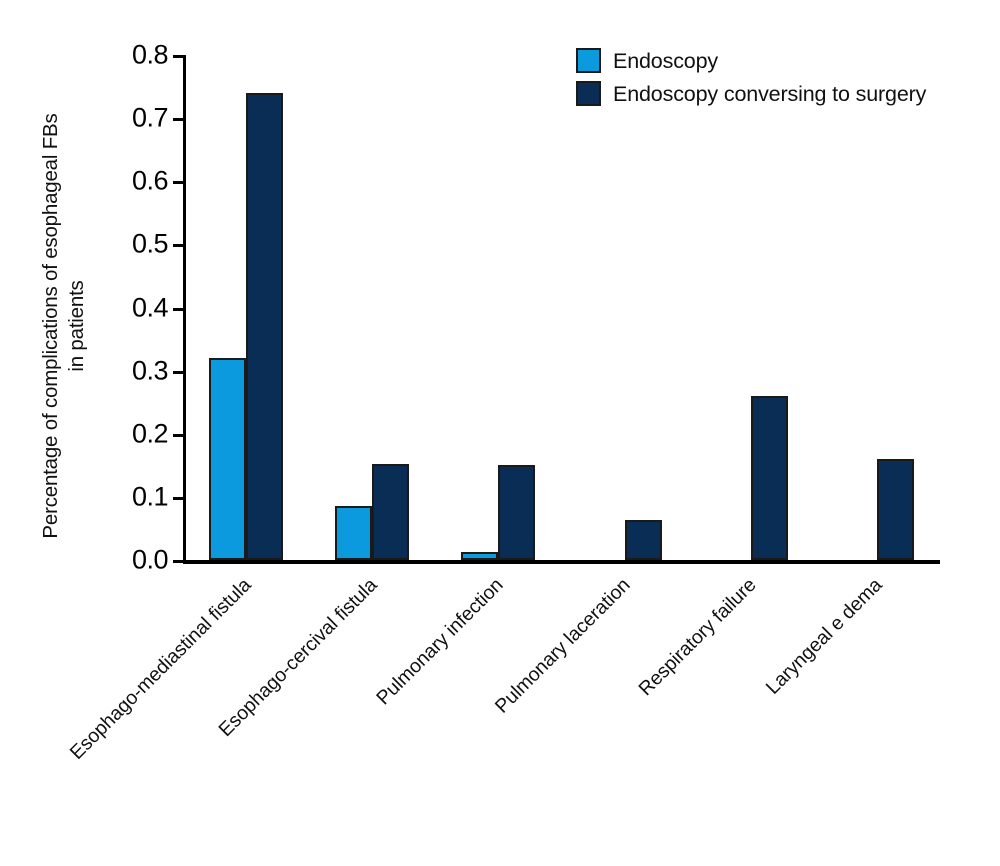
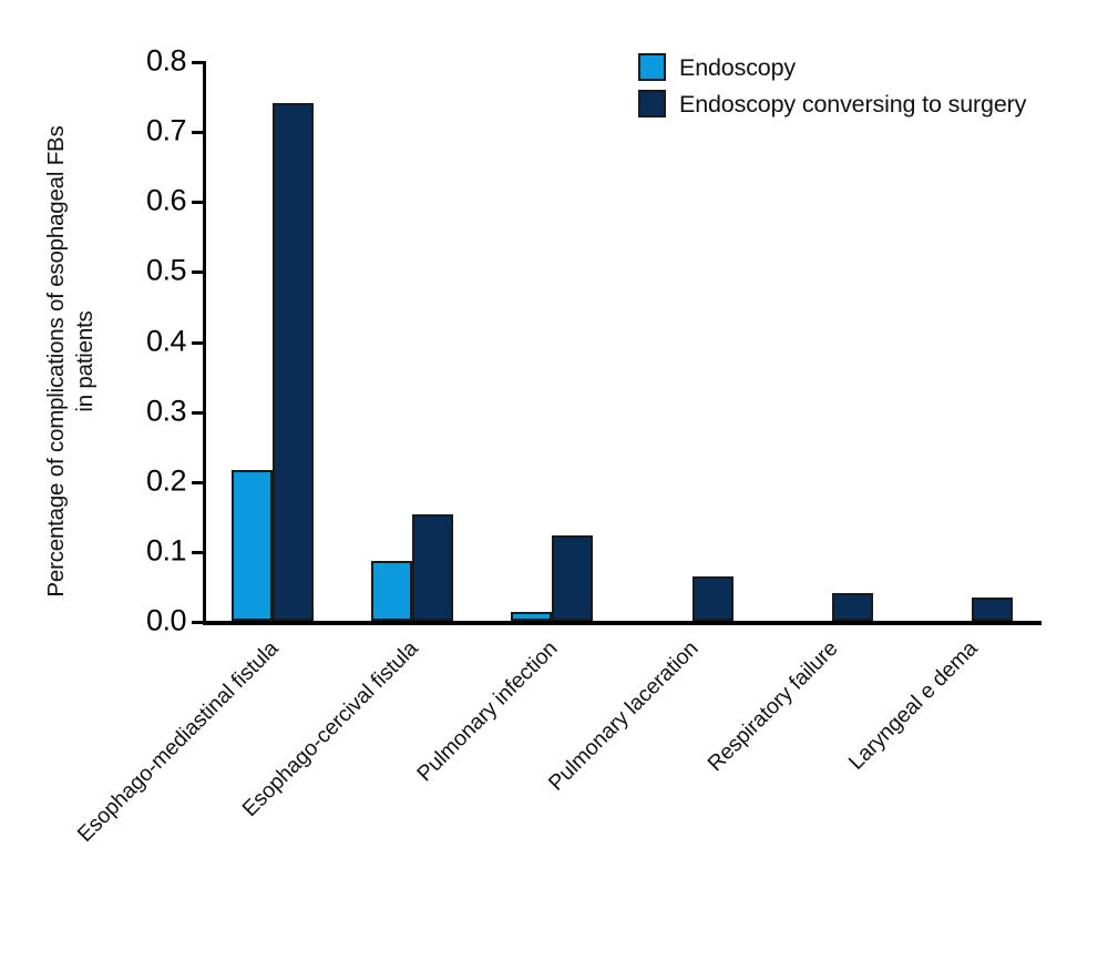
Endoscopy/Esophago-mediastinal fistula: 0.32 -> 0.21
Endoscopy conversing to surgery/Pulmonary infection: 0.15 -> 0.12
Endoscopy conversing to surgery/Respiratory failure: 0.26 -> 0.04
Endoscopy conversing to surgery/Laryngeal e dema: 0.16 -> 0.03
